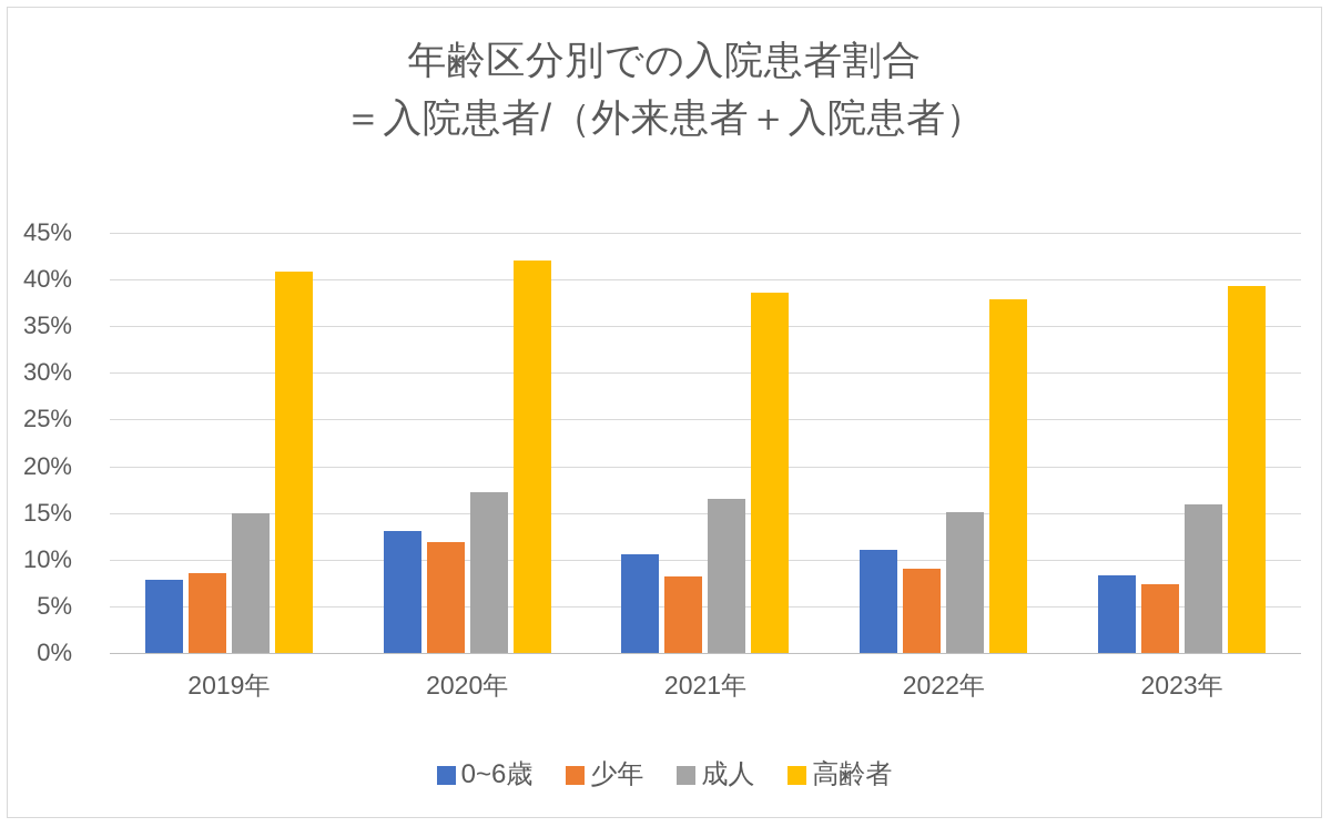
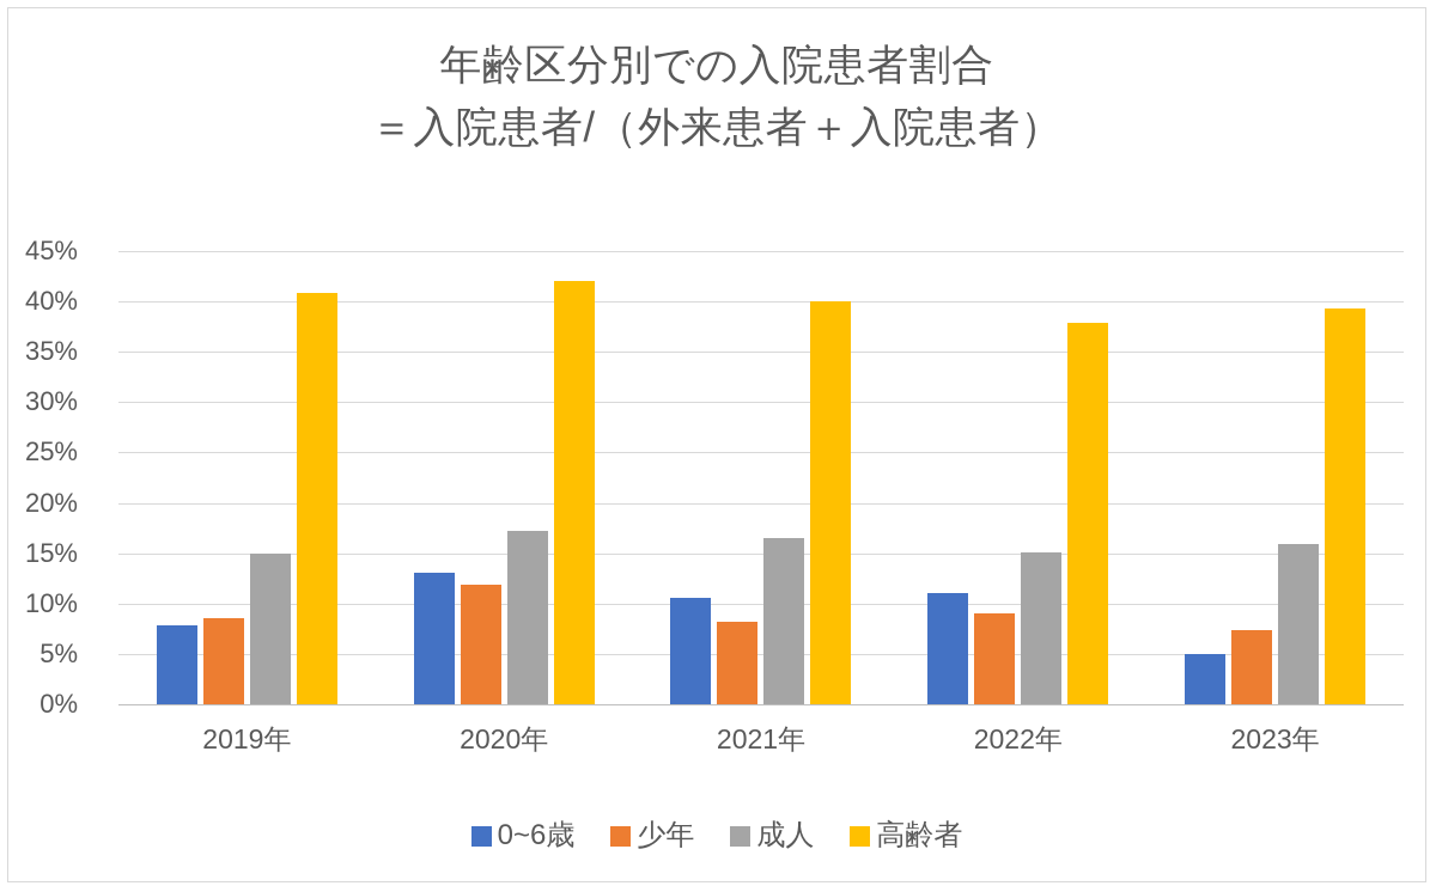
高齢者/2021年: 39% -> 40%
0~6歳/2023年: 8% -> 5%
